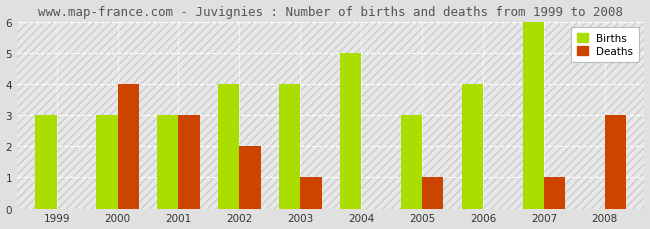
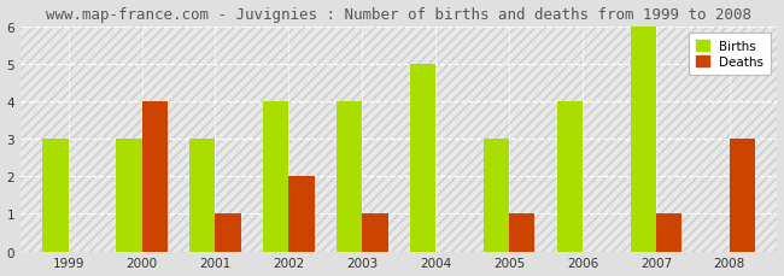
Deaths/2001: 3 -> 1
